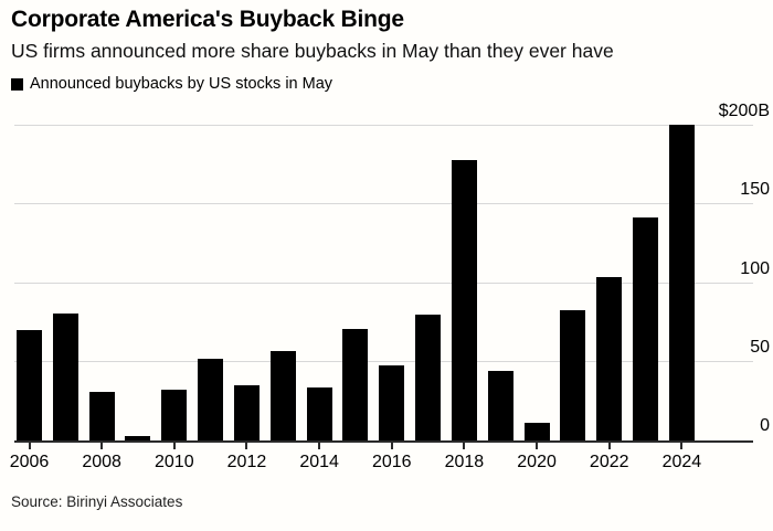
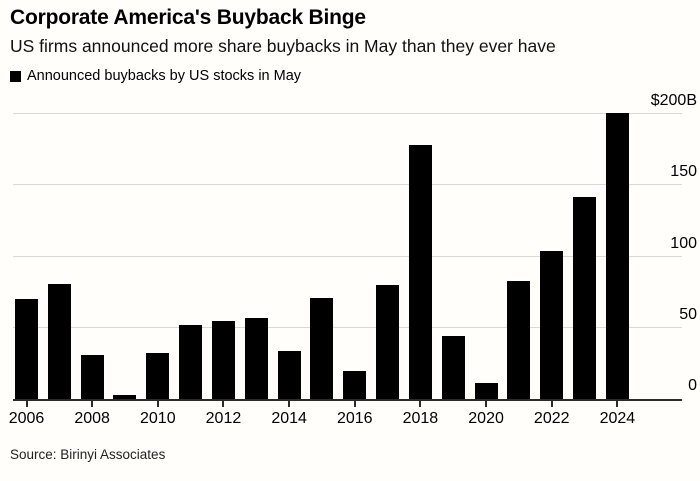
2012: $35B -> $55B
2016: $48B -> $20B
